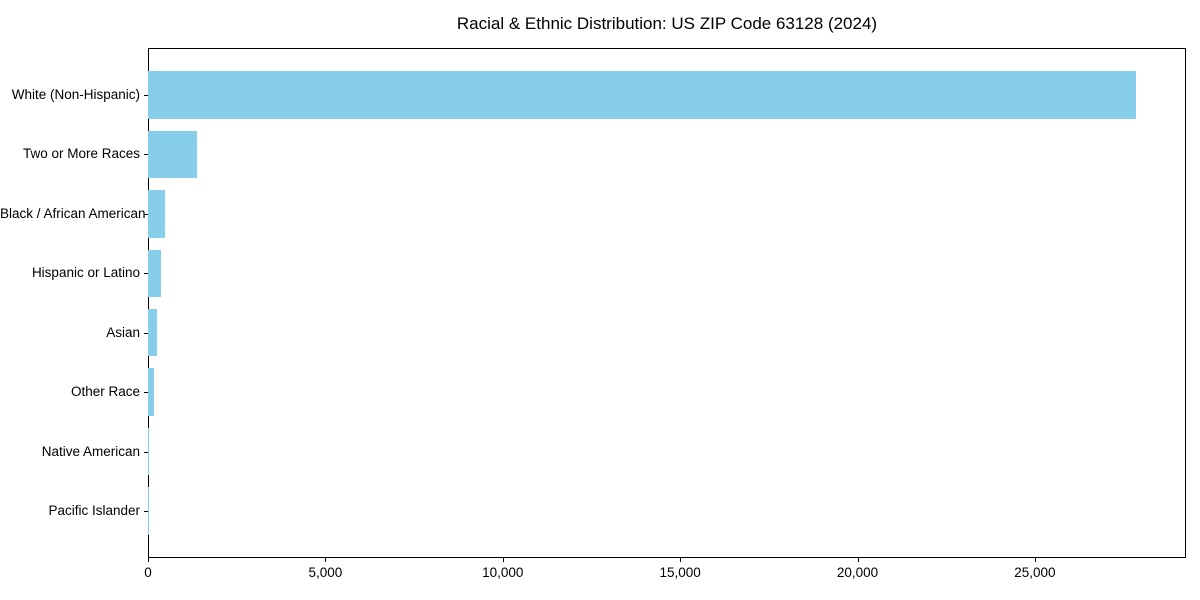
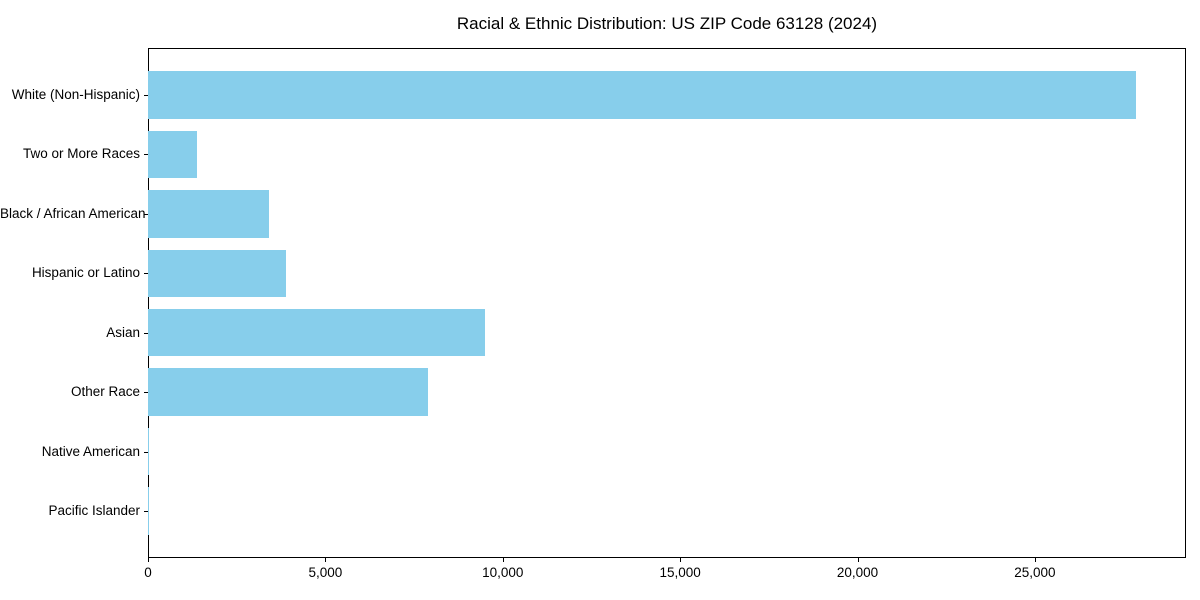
Black / African American: 500 -> 3400
Hispanic or Latino: 400 -> 3900
Asian: 300 -> 9500
Other Race: 200 -> 7900
